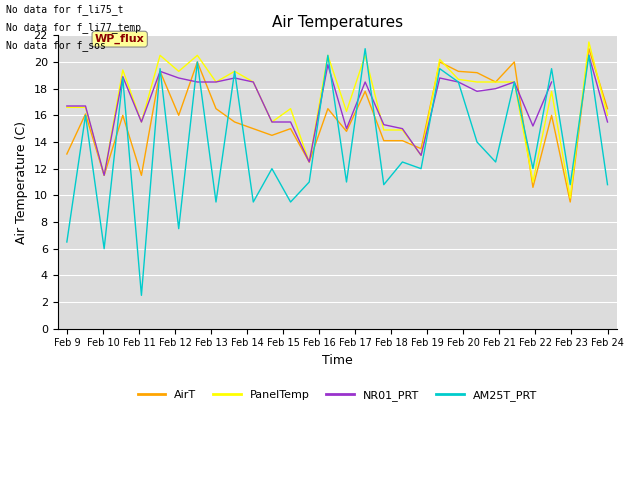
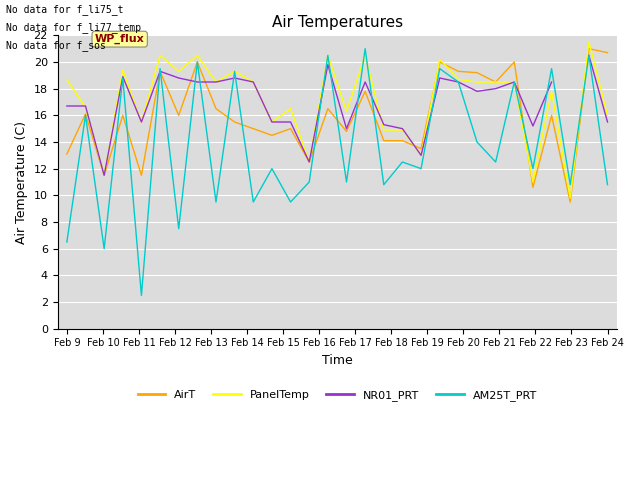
PanelTemp/Feb 9: 16.6 -> 18.7
AirT/Feb 24: 16.5 -> 20.7
